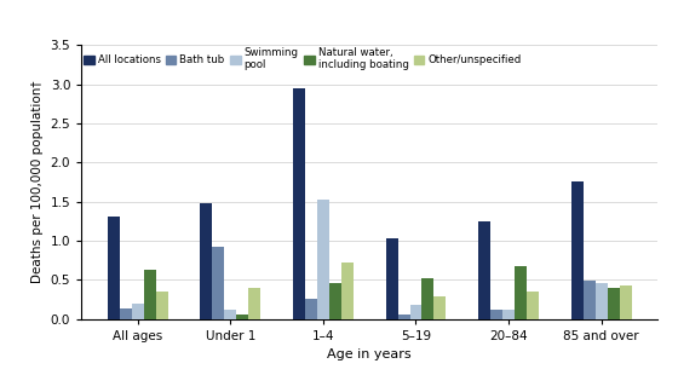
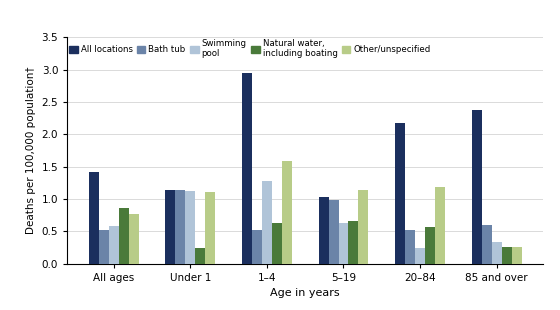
All locations/All ages: 1.30 -> 1.42
Bath tub/All ages: 0.13 -> 0.52
Swimming pool/All ages: 0.20 -> 0.58
Natural water, including boating/All ages: 0.62 -> 0.86
Other/unspecified/All ages: 0.35 -> 0.76
All locations/Under 1: 1.47 -> 1.14
Bath tub/Under 1: 0.92 -> 1.14
Swimming pool/Under 1: 0.11 -> 1.12
Natural water, including boating/Under 1: 0.05 -> 0.24
Other/unspecified/Under 1: 0.40 -> 1.10
Bath tub/1–4: 0.25 -> 0.52
Swimming pool/1–4: 1.52 -> 1.28
Natural water, including boating/1–4: 0.45 -> 0.62
Other/unspecified/1–4: 0.72 -> 1.58
Bath tub/5–19: 0.05 -> 0.98
Swimming pool/5–19: 0.18 -> 0.62
Natural water, including boating/5–19: 0.52 -> 0.66
Other/unspecified/5–19: 0.29 -> 1.14
All locations/20–84: 1.25 -> 2.18
Bath tub/20–84: 0.12 -> 0.52
Swimming pool/20–84: 0.12 -> 0.24
Natural water, including boating/20–84: 0.68 -> 0.56
Other/unspecified/20–84: 0.35 -> 1.18
All locations/85 and over: 1.76 -> 2.38
Bath tub/85 and over: 0.49 -> 0.60
Swimming pool/85 and over: 0.45 -> 0.34
Natural water, including boating/85 and over: 0.40 -> 0.26
Other/unspecified/85 and over: 0.42 -> 0.26
